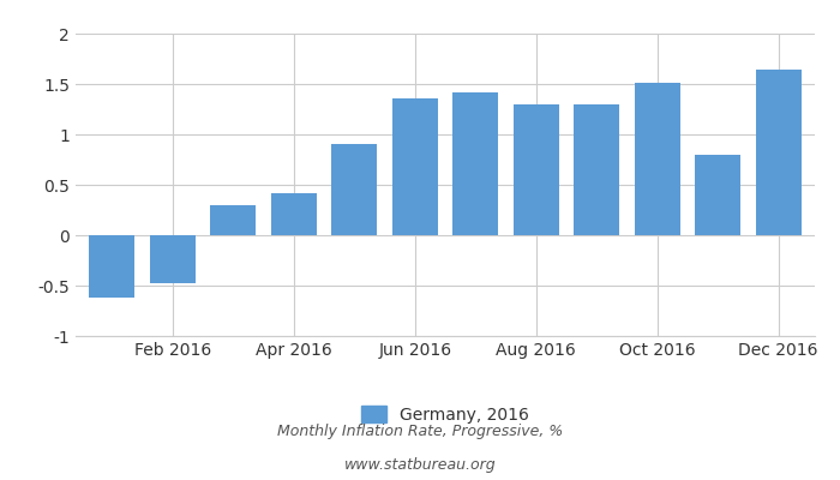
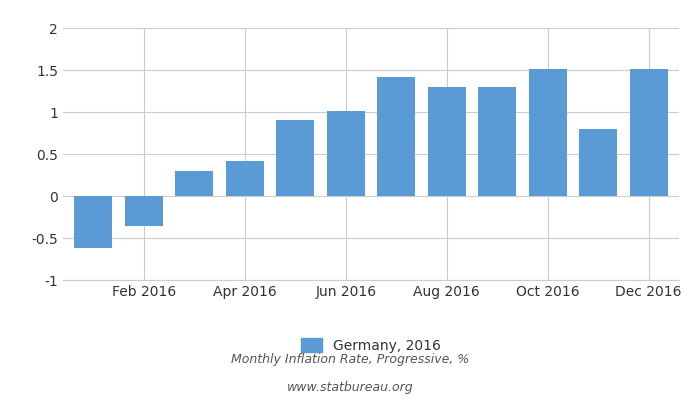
Feb 2016: -0.48 -> -0.36
Jun 2016: 1.36 -> 1.01
Dec 2016: 1.64 -> 1.51
